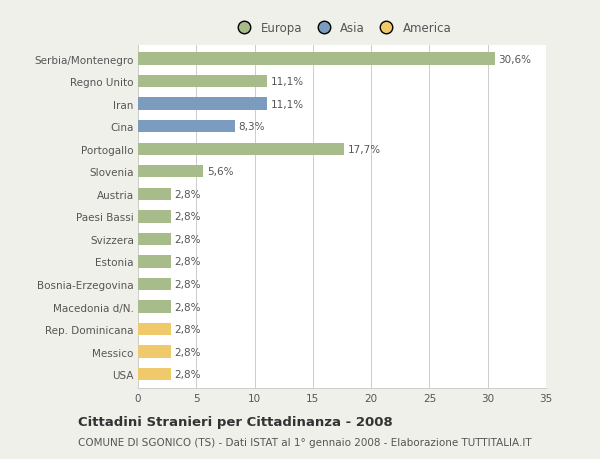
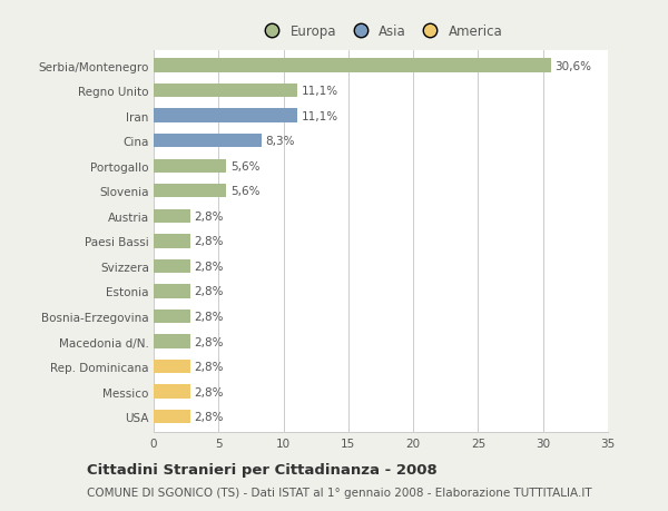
Portogallo: 17,7% -> 5,6%
